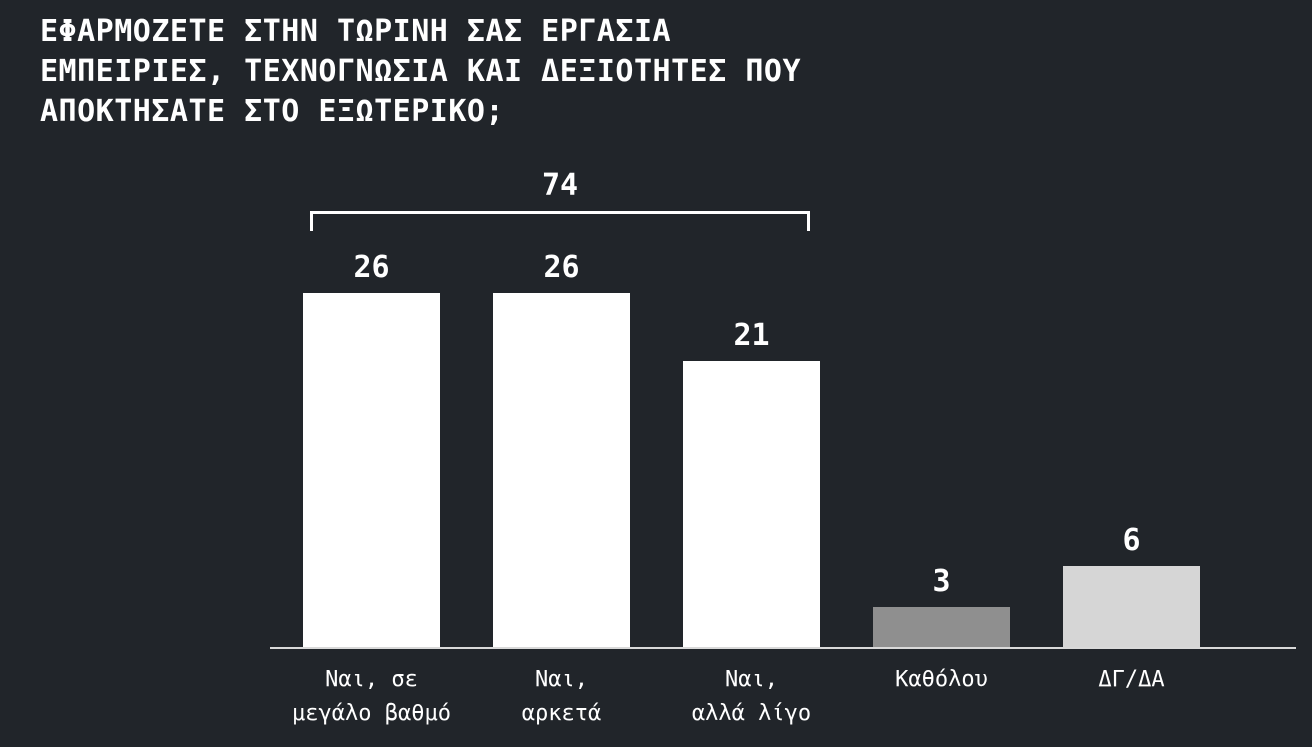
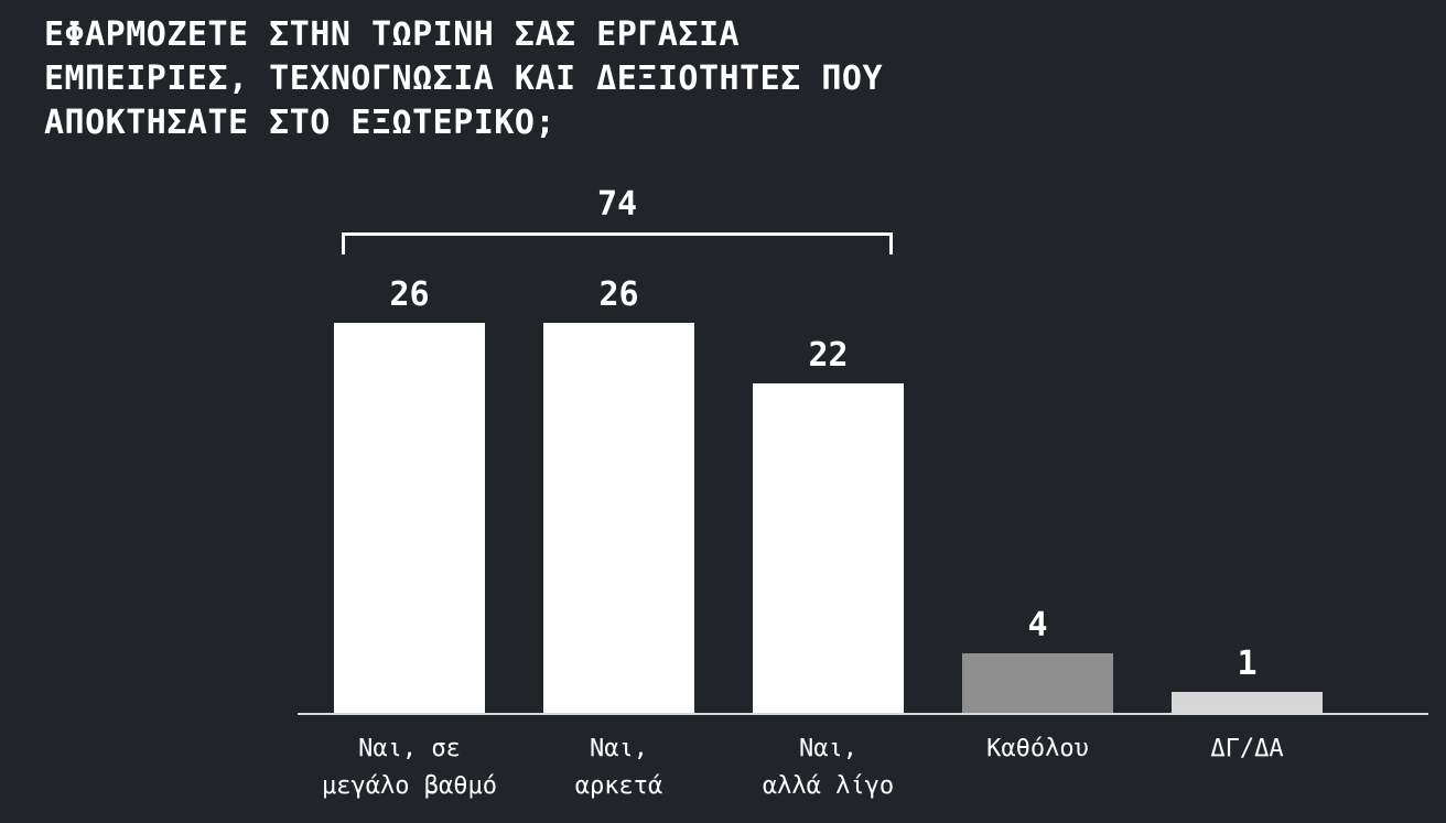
Ναι, αλλά λίγο: 21 -> 22
Καθόλου: 3 -> 4
ΔΓ/ΔΑ: 6 -> 1
